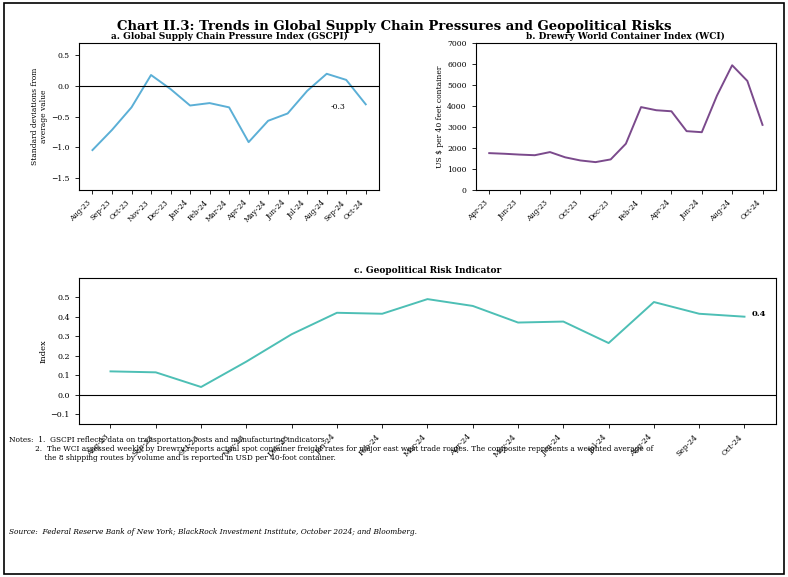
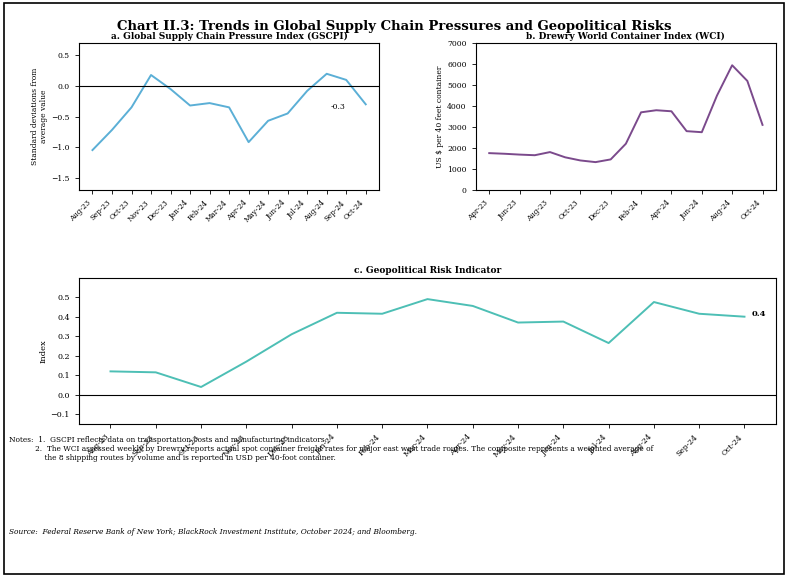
b. Drewry World Container Index (WCI)/Feb-24: 3950 -> 3700
